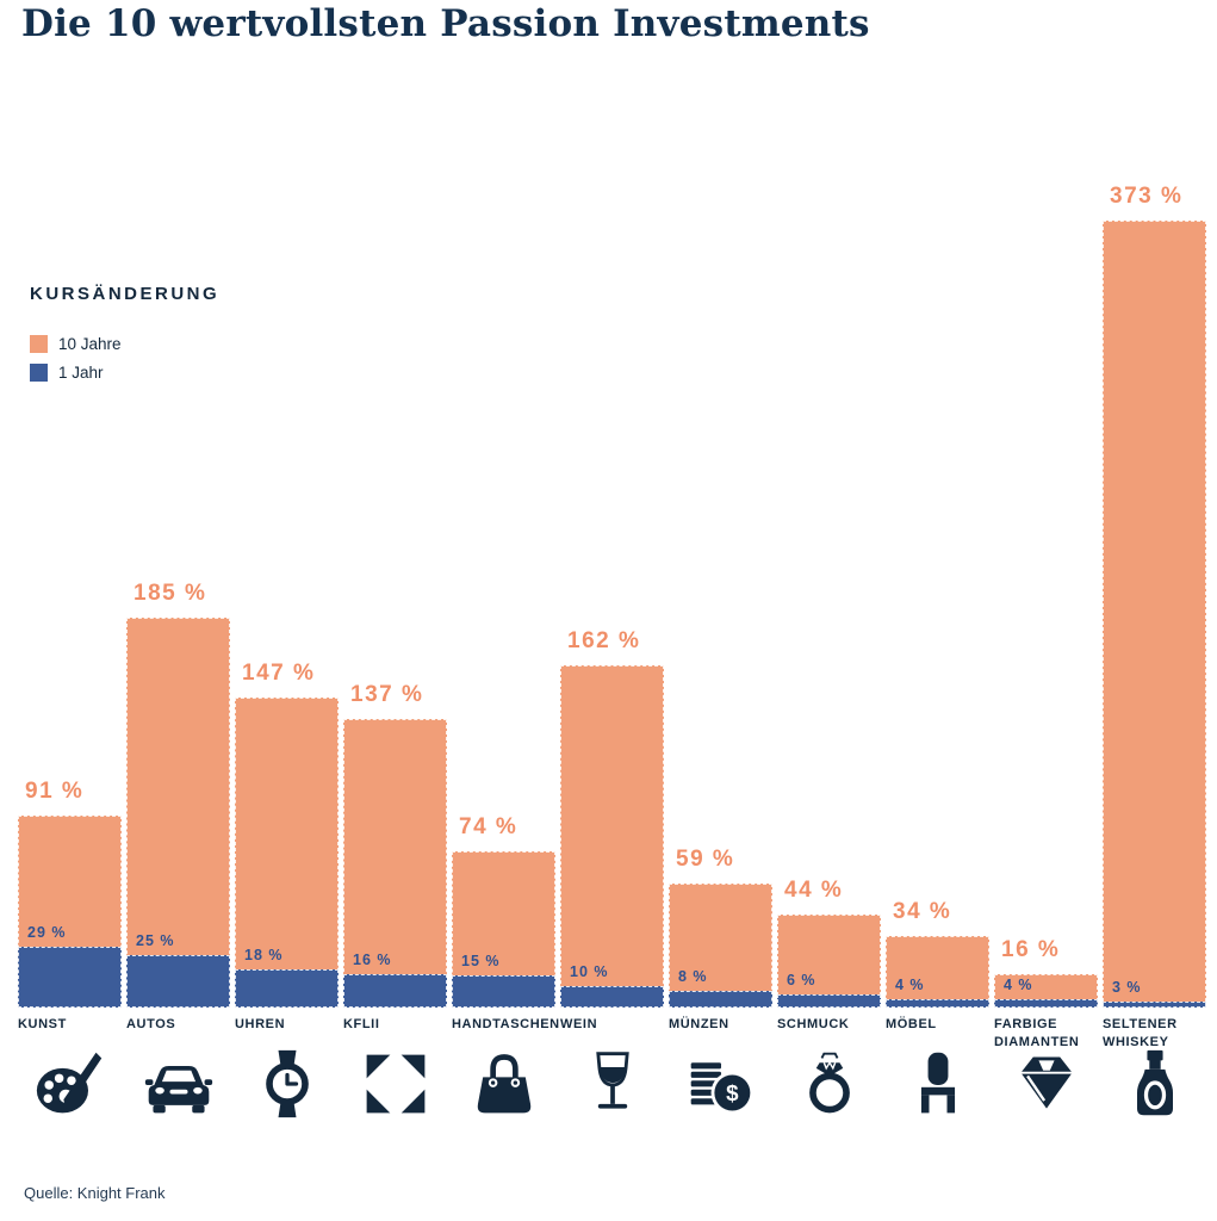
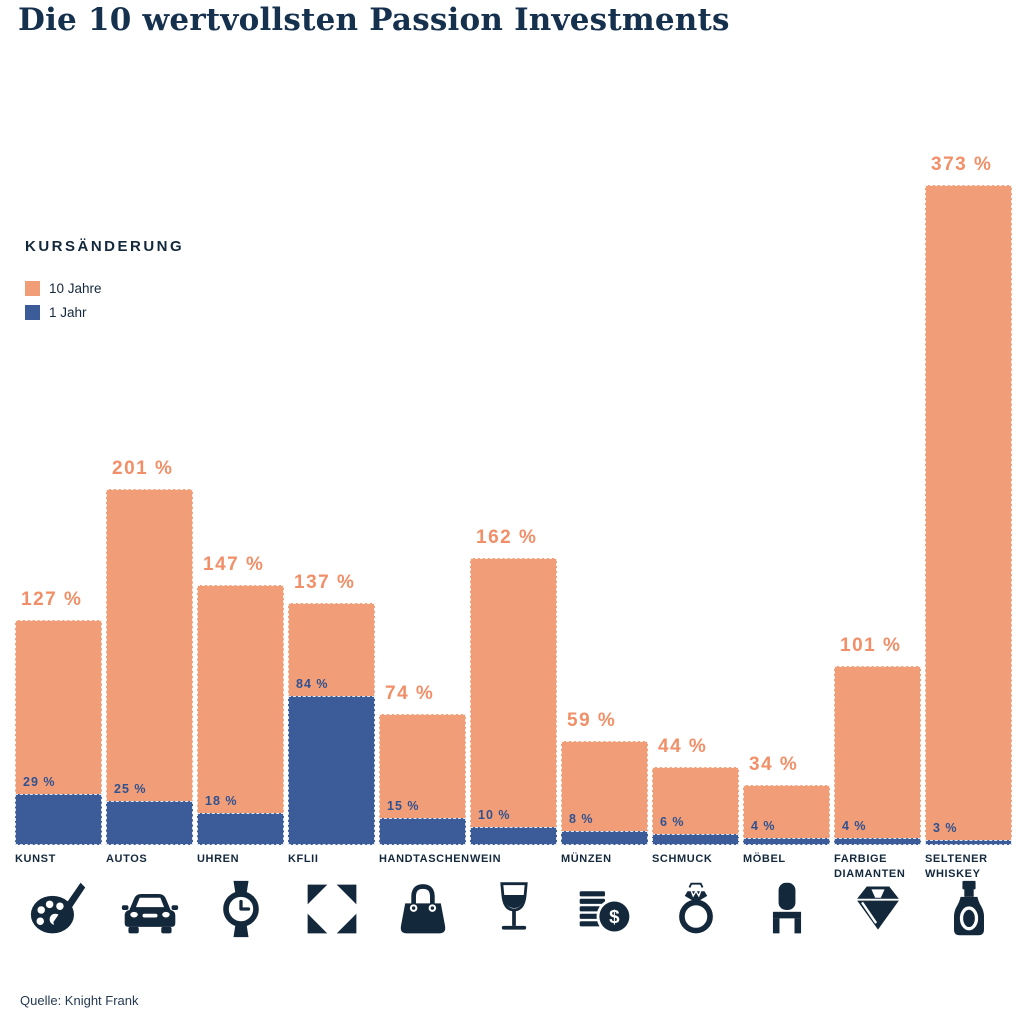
10 Jahre/KUNST: 91 -> 127
10 Jahre/AUTOS: 185 -> 201
1 Jahr/KFLII: 16 -> 84
10 Jahre/FARBIGE DIAMANTEN: 16 -> 101
